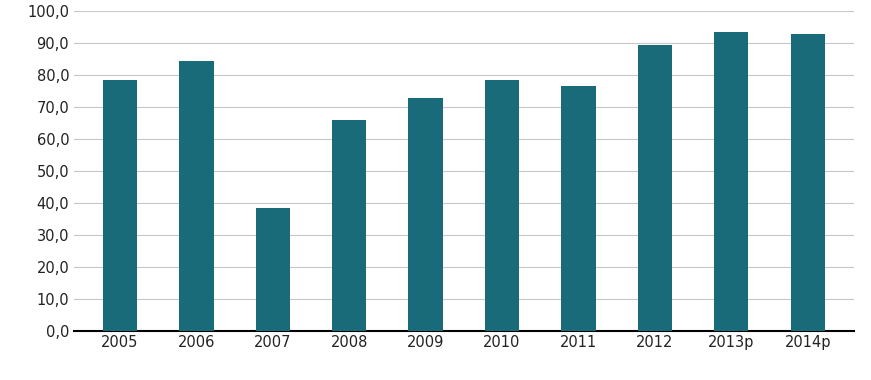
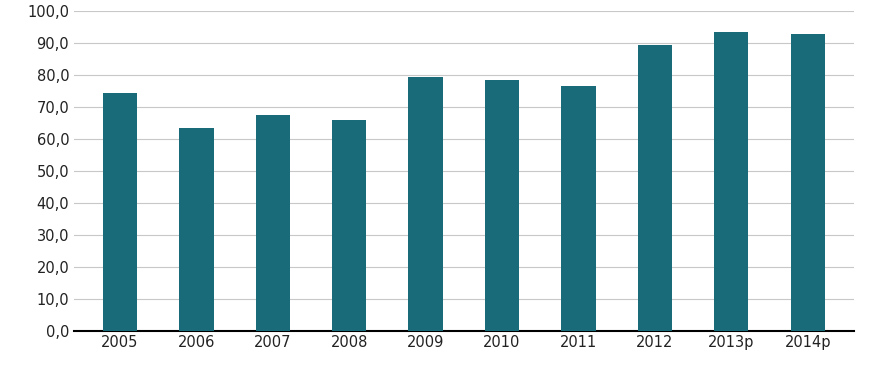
2005: 78,5 -> 74,5
2006: 84,5 -> 63,5
2007: 38,5 -> 67,5
2009: 73,0 -> 79,5
